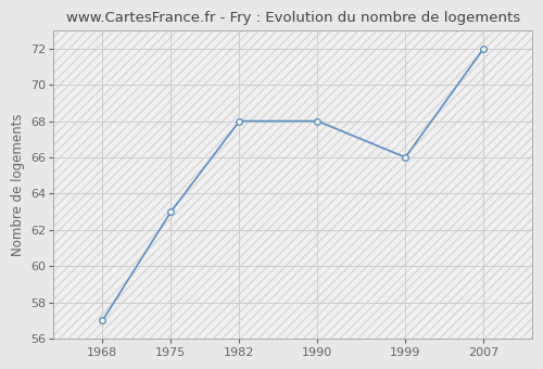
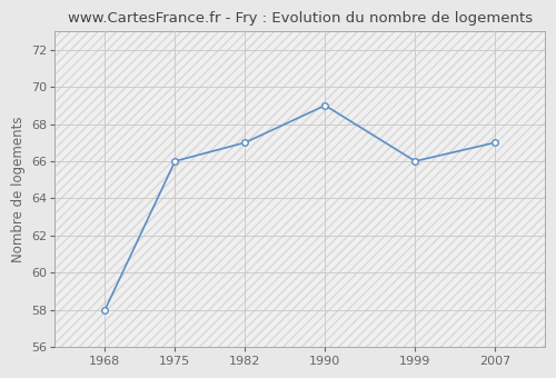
1968: 57 -> 58
1975: 63 -> 66
1982: 68 -> 67
1990: 68 -> 69
2007: 72 -> 67
